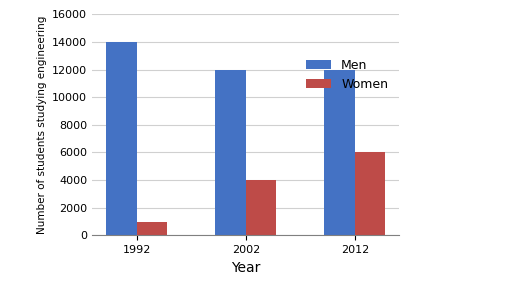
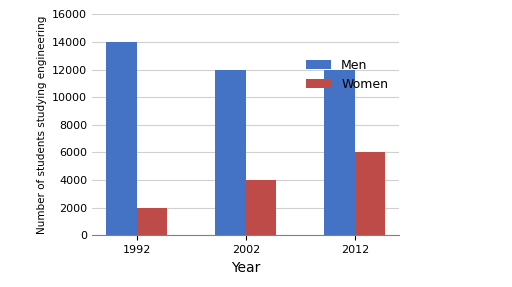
Women/1992: 1000 -> 2000
